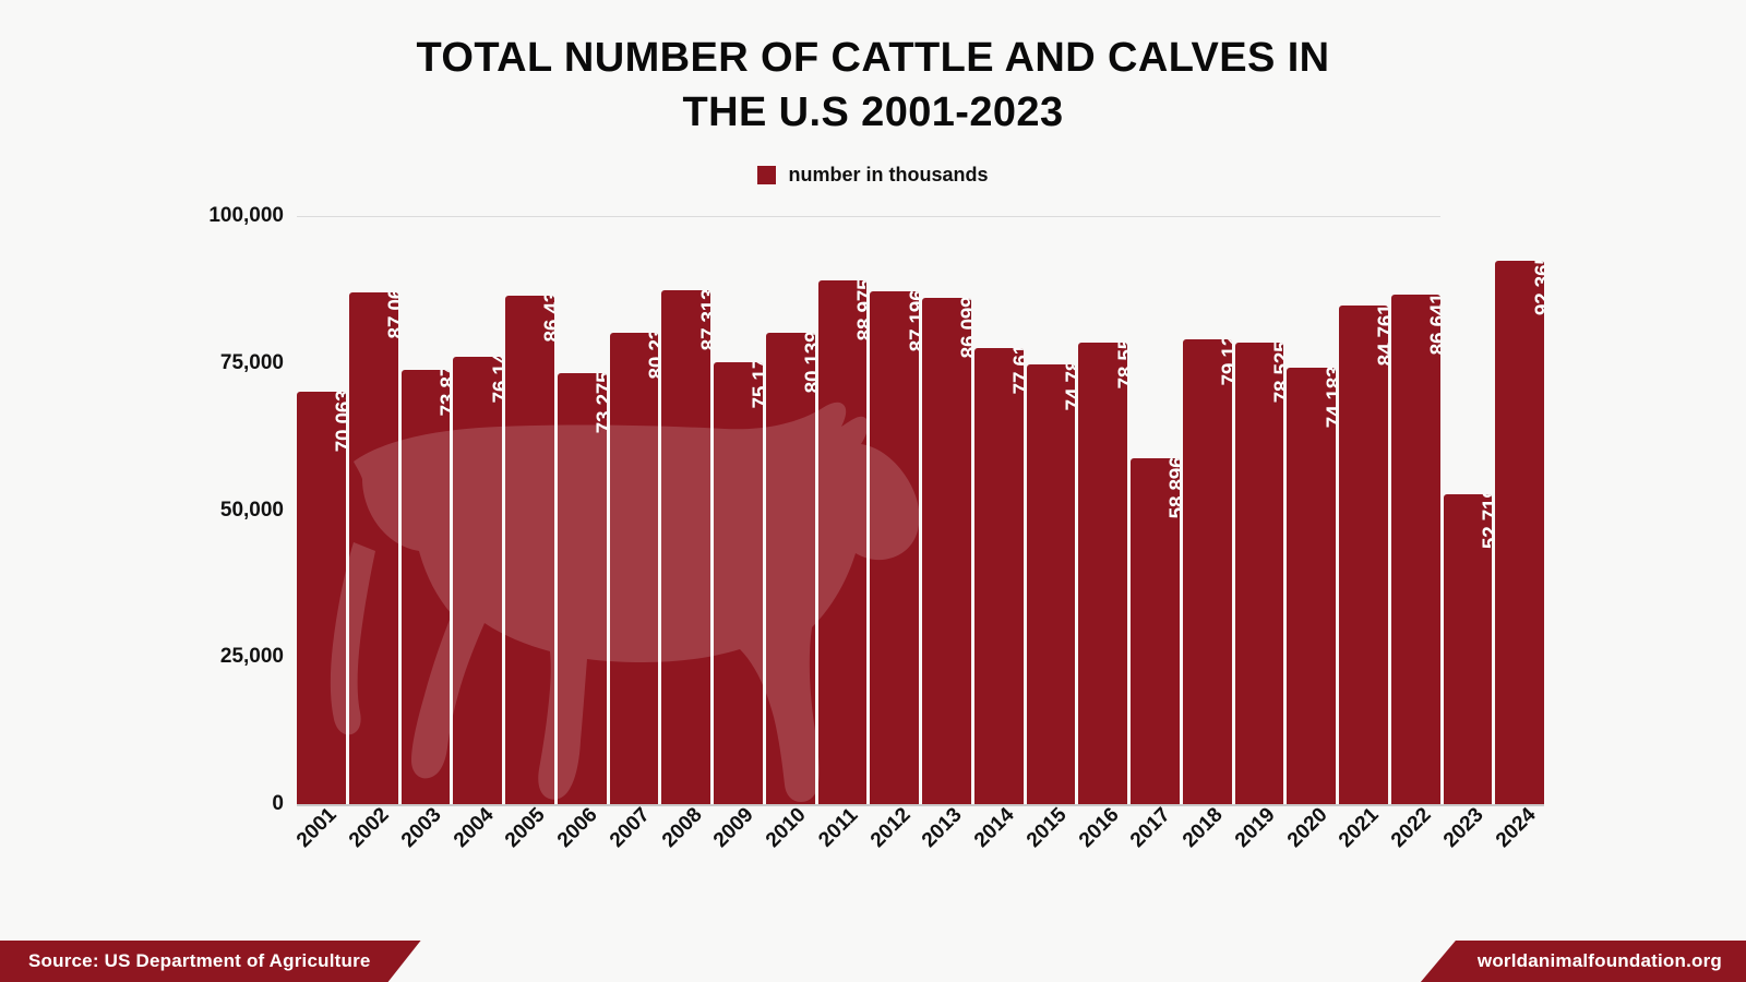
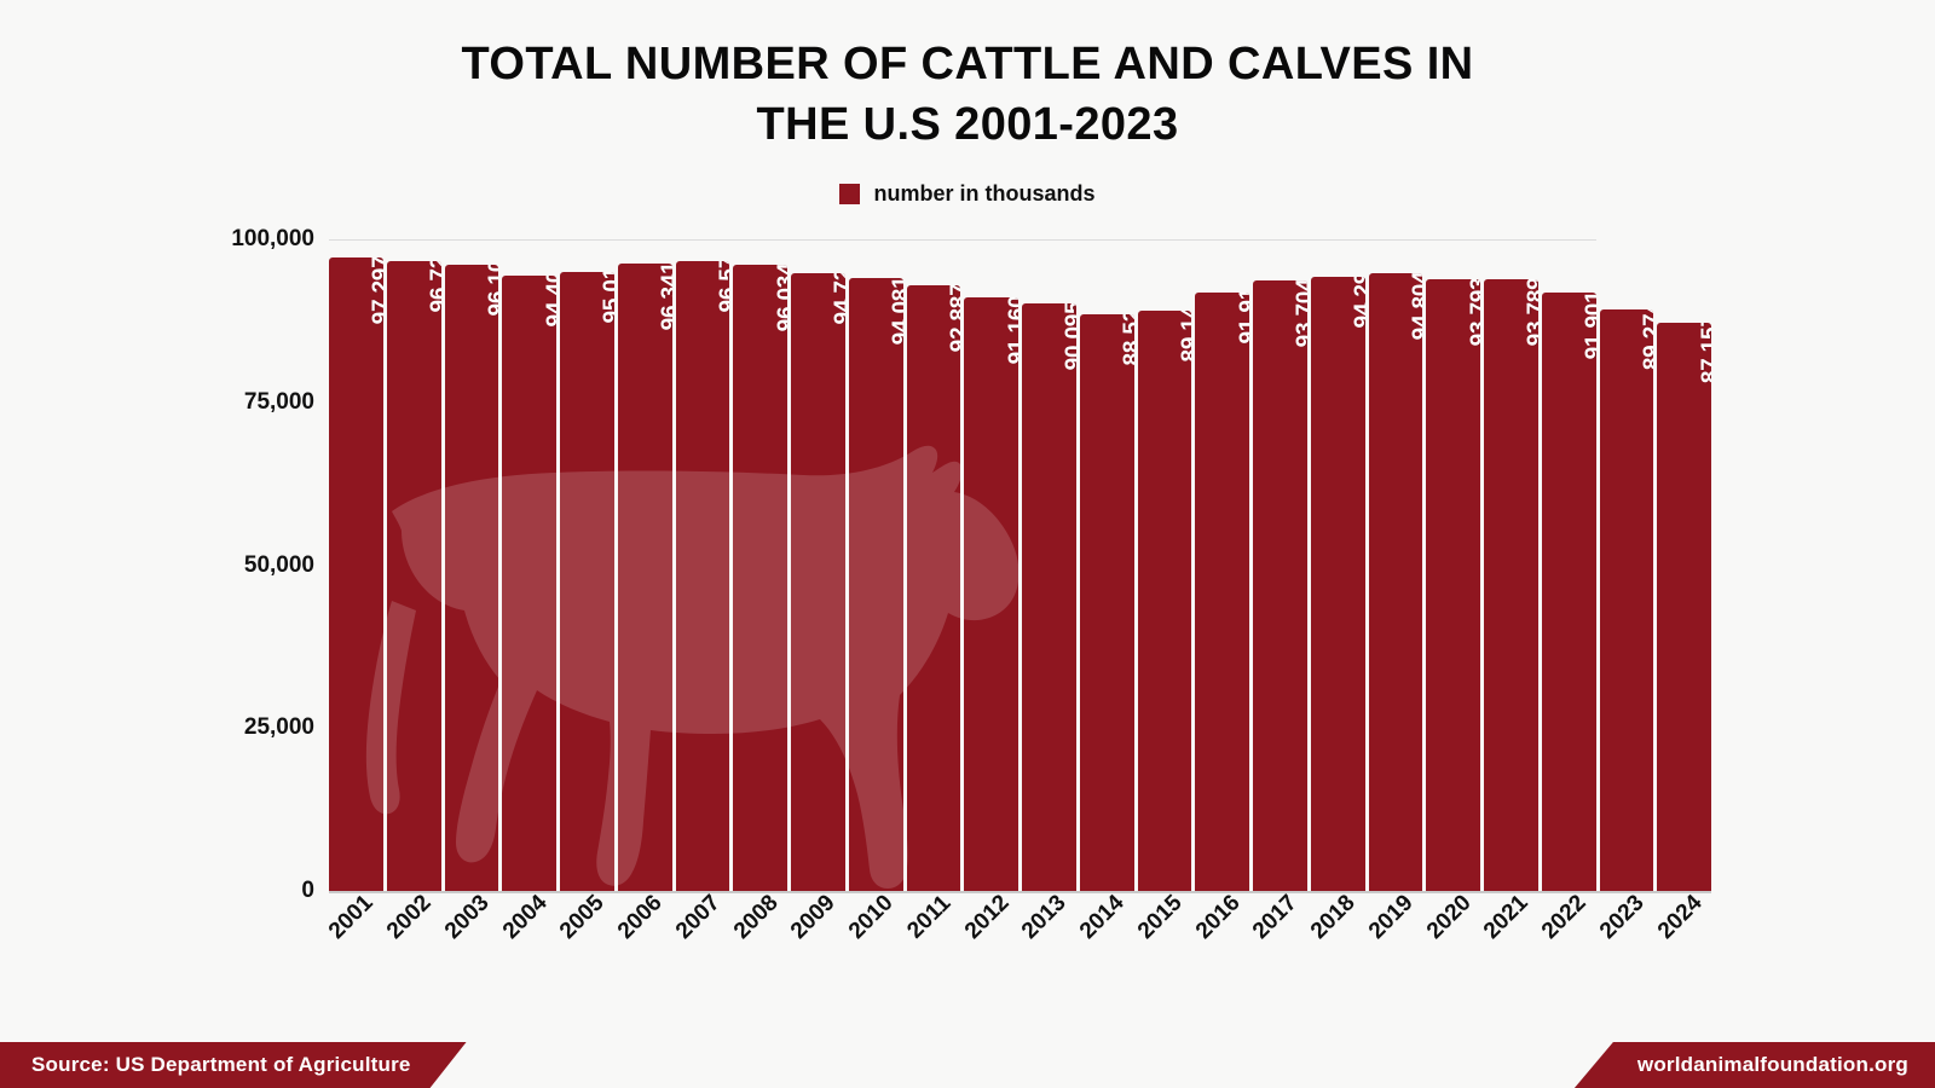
2001: 70,063.60 -> 97,297.50
2002: 87,069 -> 96,723
2003: 73,872 -> 96,100
2004: 76,142 -> 94,403
2005: 86,438 -> 95,018
2006: 73,275.60 -> 96,341.50
2007: 80,233 -> 96,573
2008: 87,313.00 -> 96,034.50
2009: 75,171 -> 94,721
2010: 80,139.80 -> 94,081.20
2011: 88,975.70 -> 92,887.40
2012: 87,196.60 -> 91,160.20
2013: 86,099.60 -> 90,095.20
2014: 77,614 -> 88,526
2015: 74,788 -> 89,143
2016: 78,552 -> 91,918
2017: 58,896.10 -> 93,704.60
2018: 79,124 -> 94,298
2019: 78,525.70 -> 94,804.70
2020: 74,183.20 -> 93,793.30
2021: 84,761.30 -> 93,789.50
2022: 86,641.70 -> 91,901.60
2023: 52,719.2 -> 89,274.1
2024: 92,365.2 -> 87,157.4
